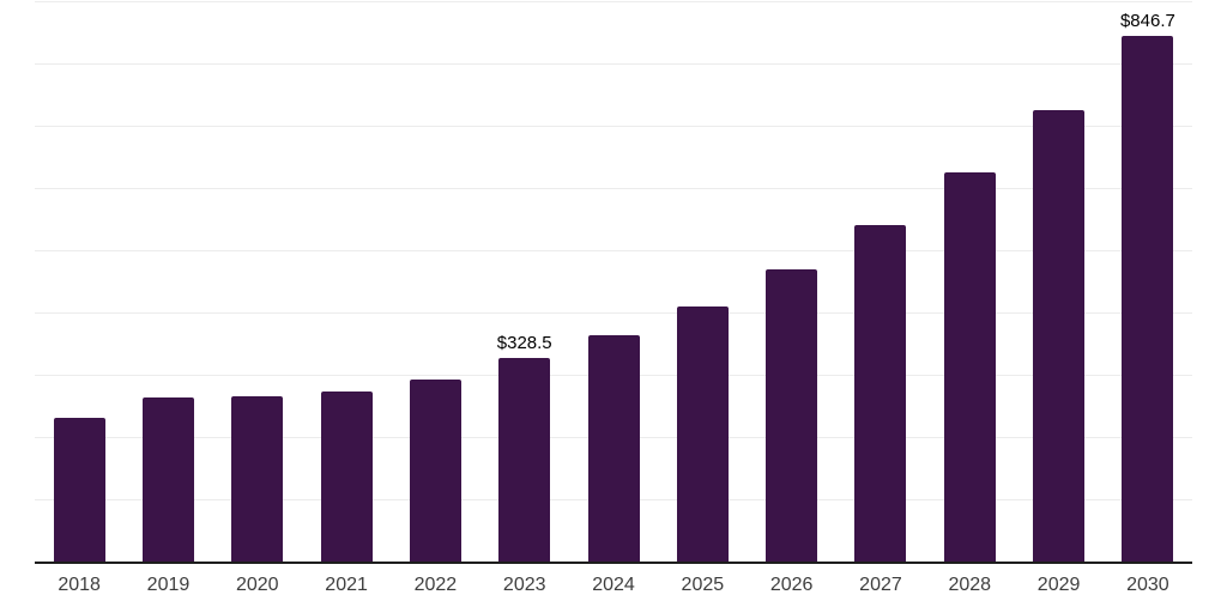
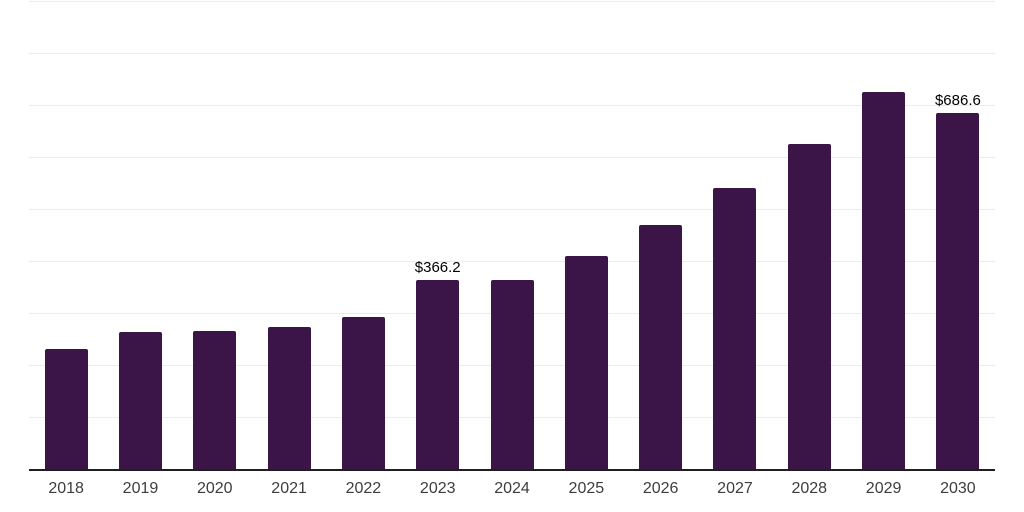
2023: $328.5 -> $366.2
2030: $846.7 -> $686.6
